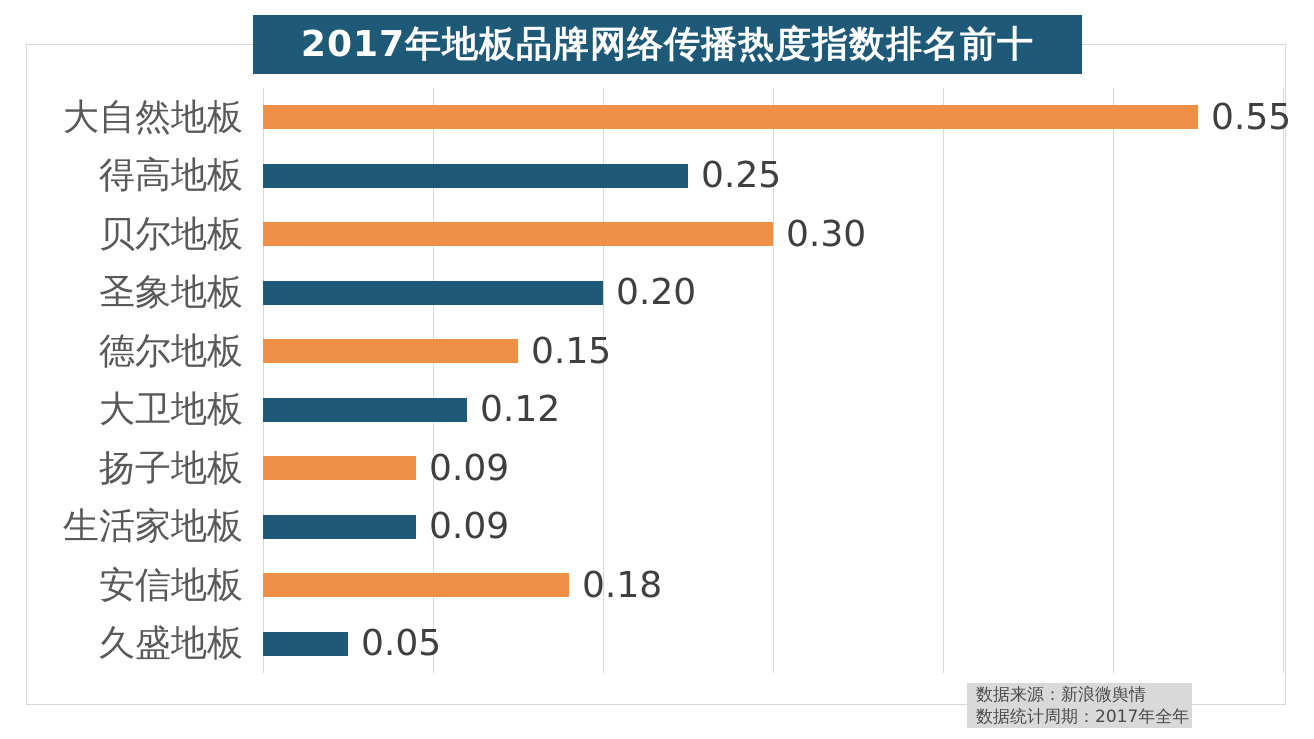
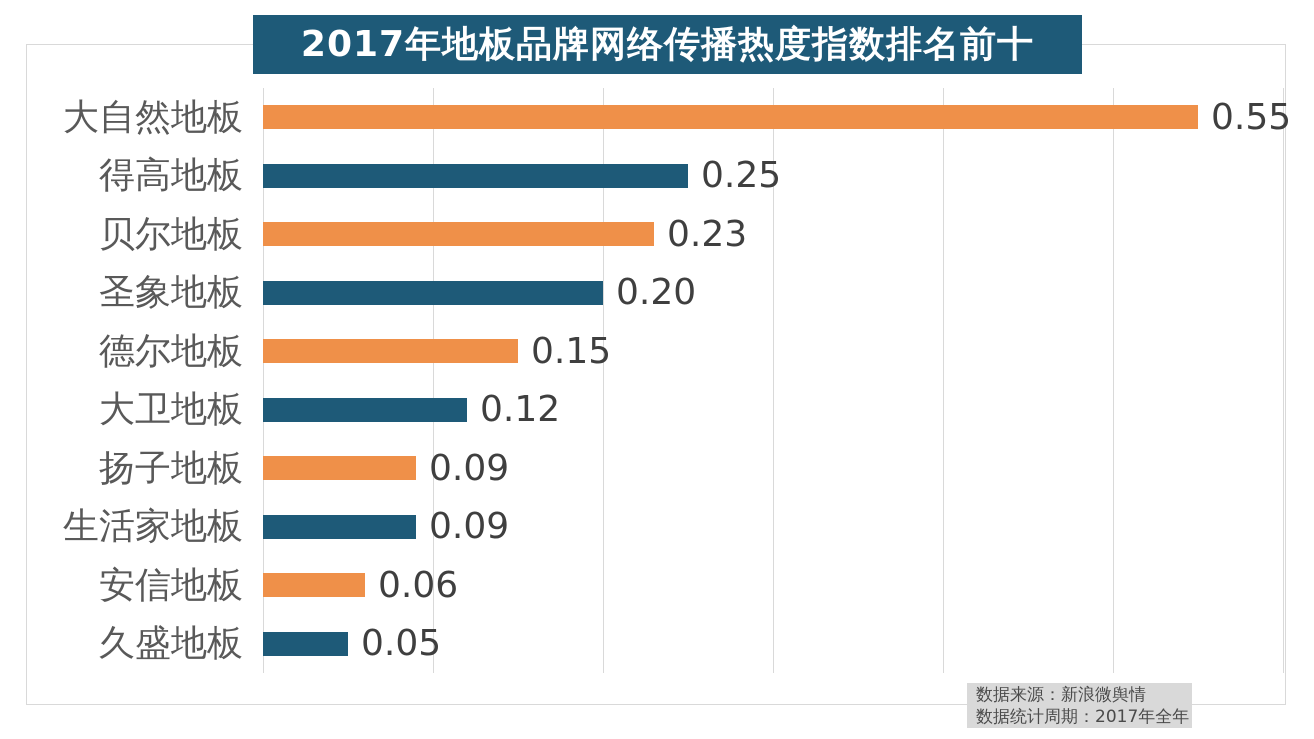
贝尔地板: 0.30 -> 0.23
安信地板: 0.18 -> 0.06
